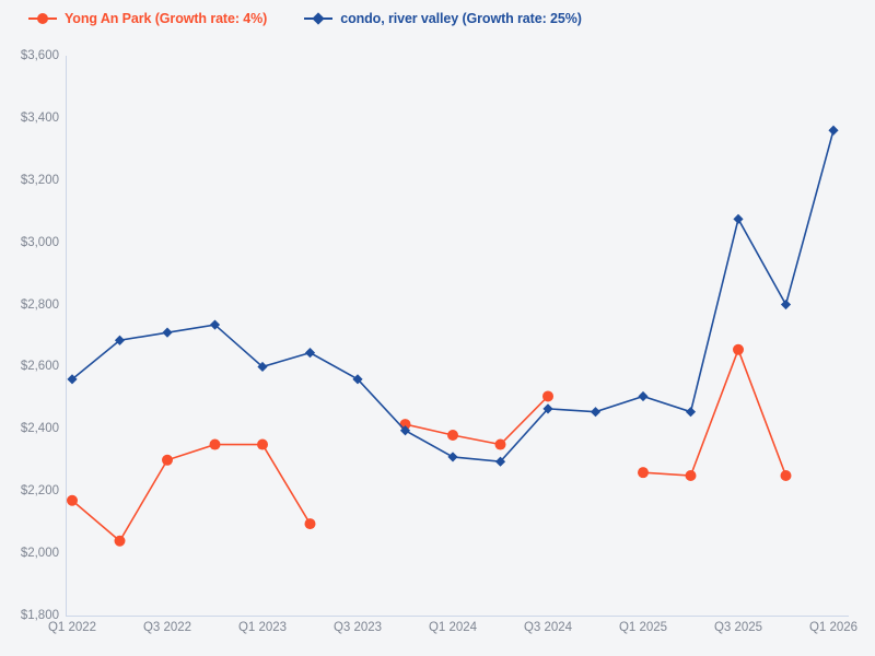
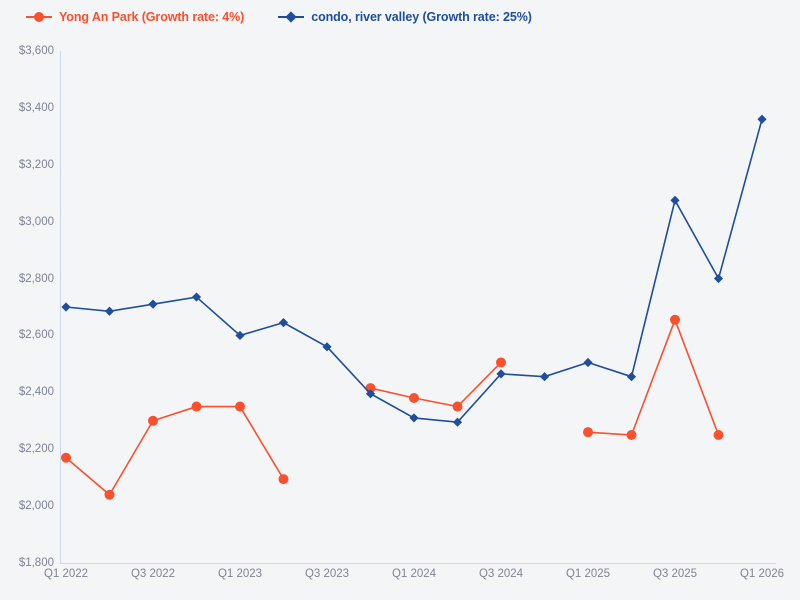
condo, river valley (Growth rate: 25%)/Q1 2022: $2560 -> $2700
